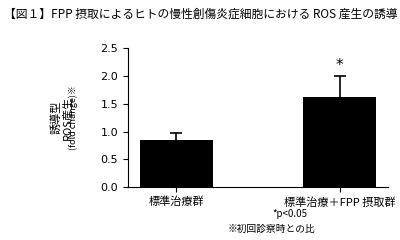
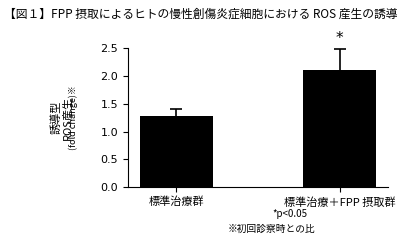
標準治療群: 0.85 -> 1.28
標準治療＋FPP 摂取群: 1.62 -> 2.10
